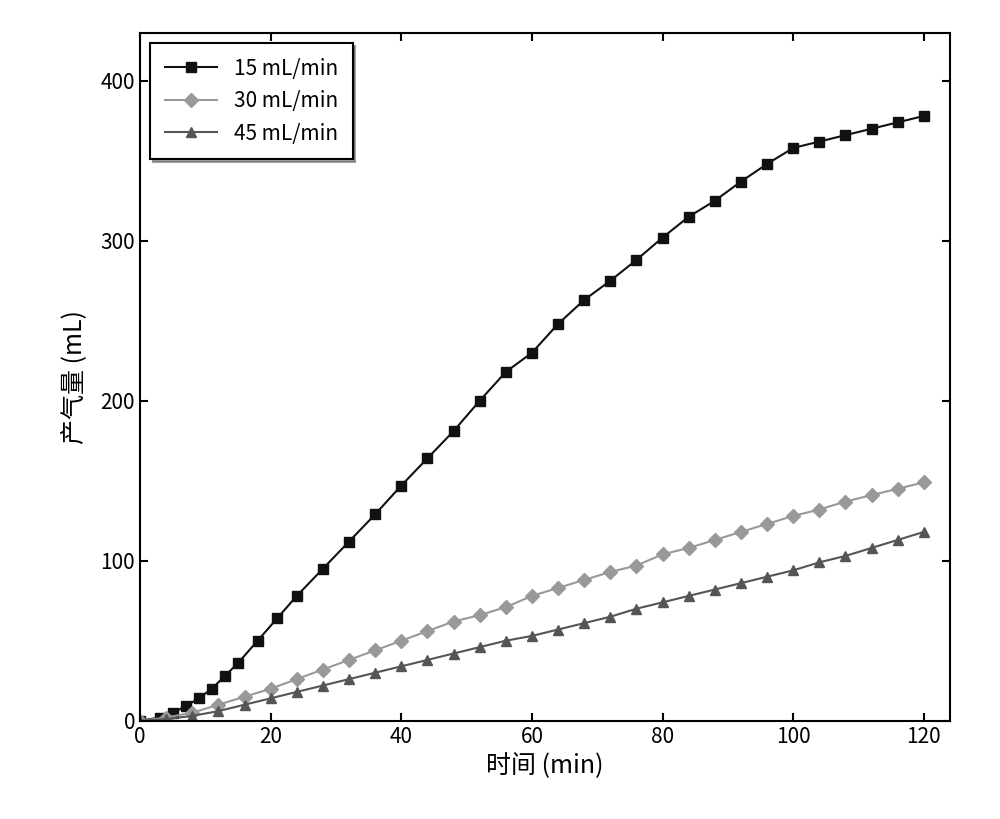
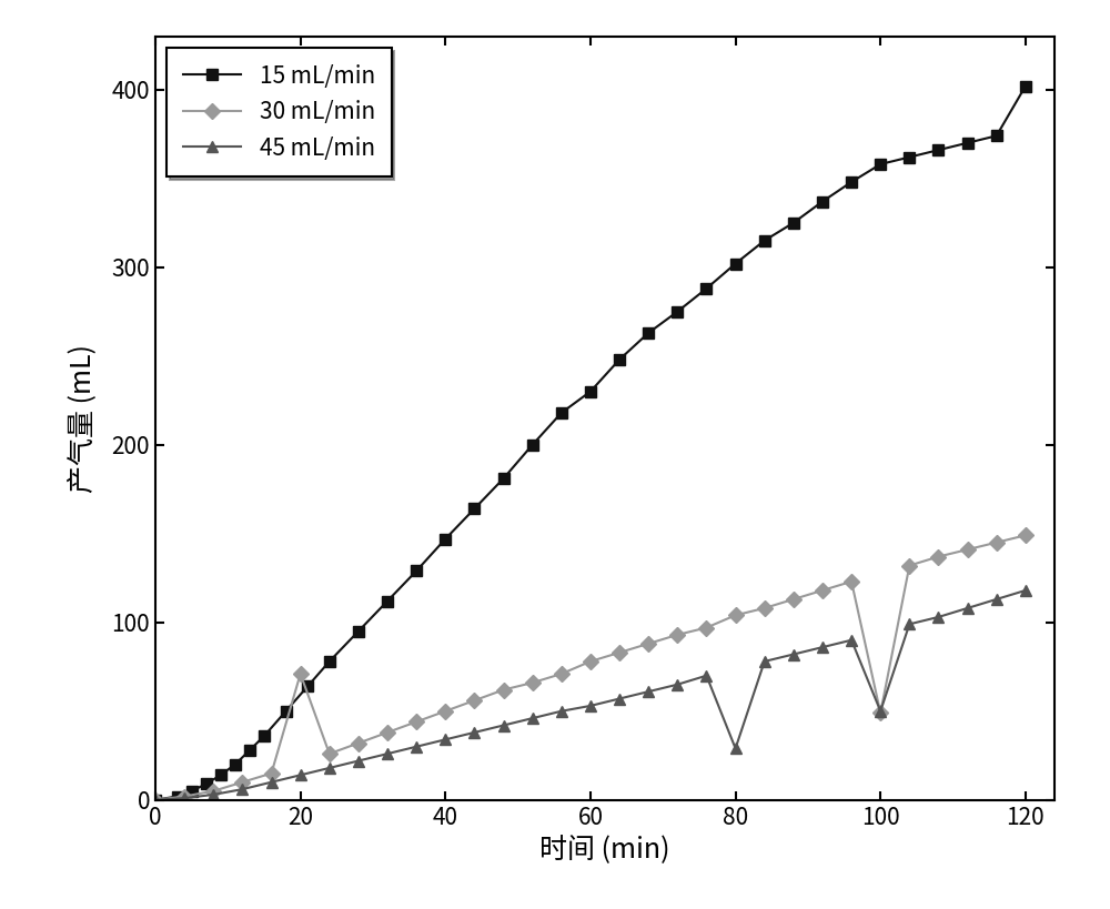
30 mL/min/20: 20 -> 71
45 mL/min/80: 74 -> 29
30 mL/min/100: 128 -> 49
45 mL/min/100: 94 -> 50
15 mL/min/120: 378 -> 402
